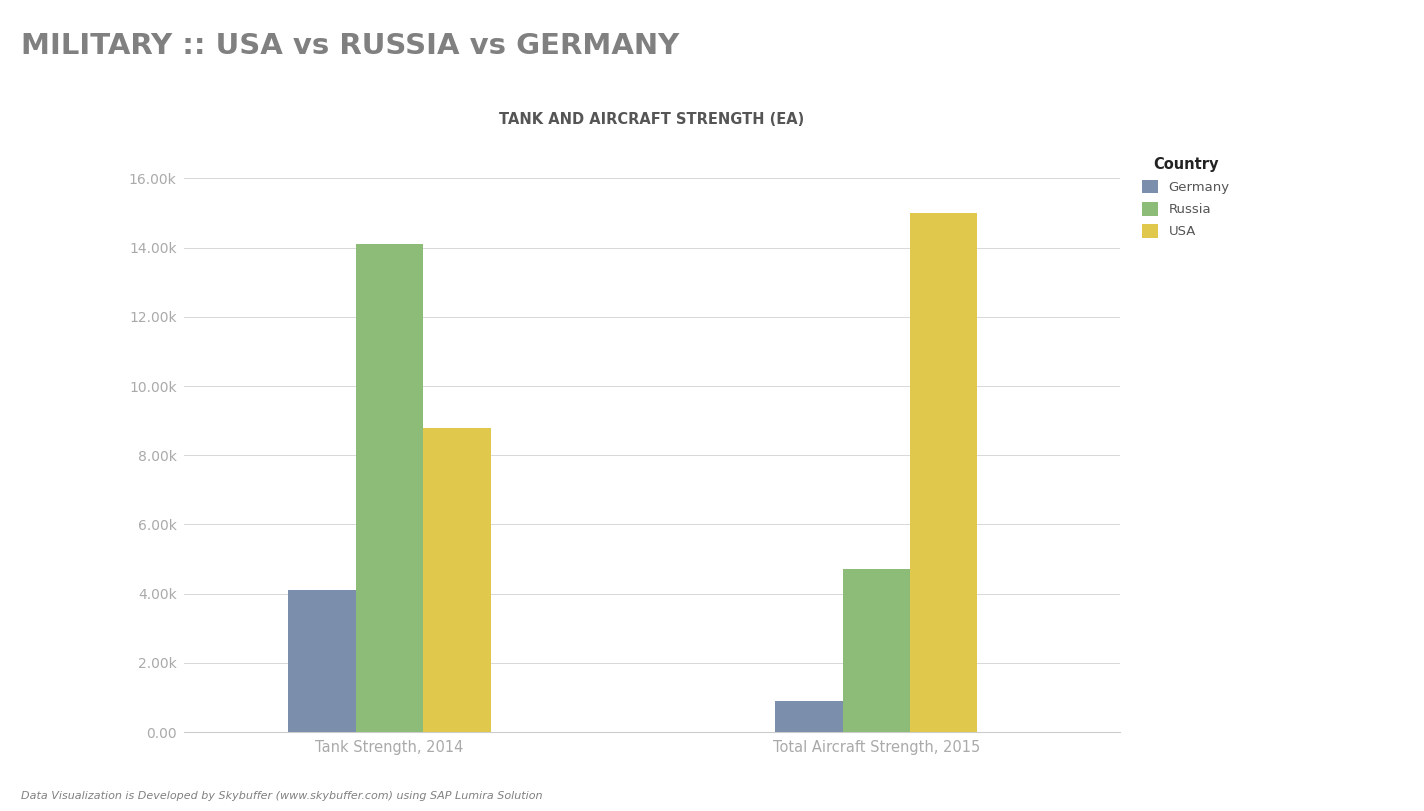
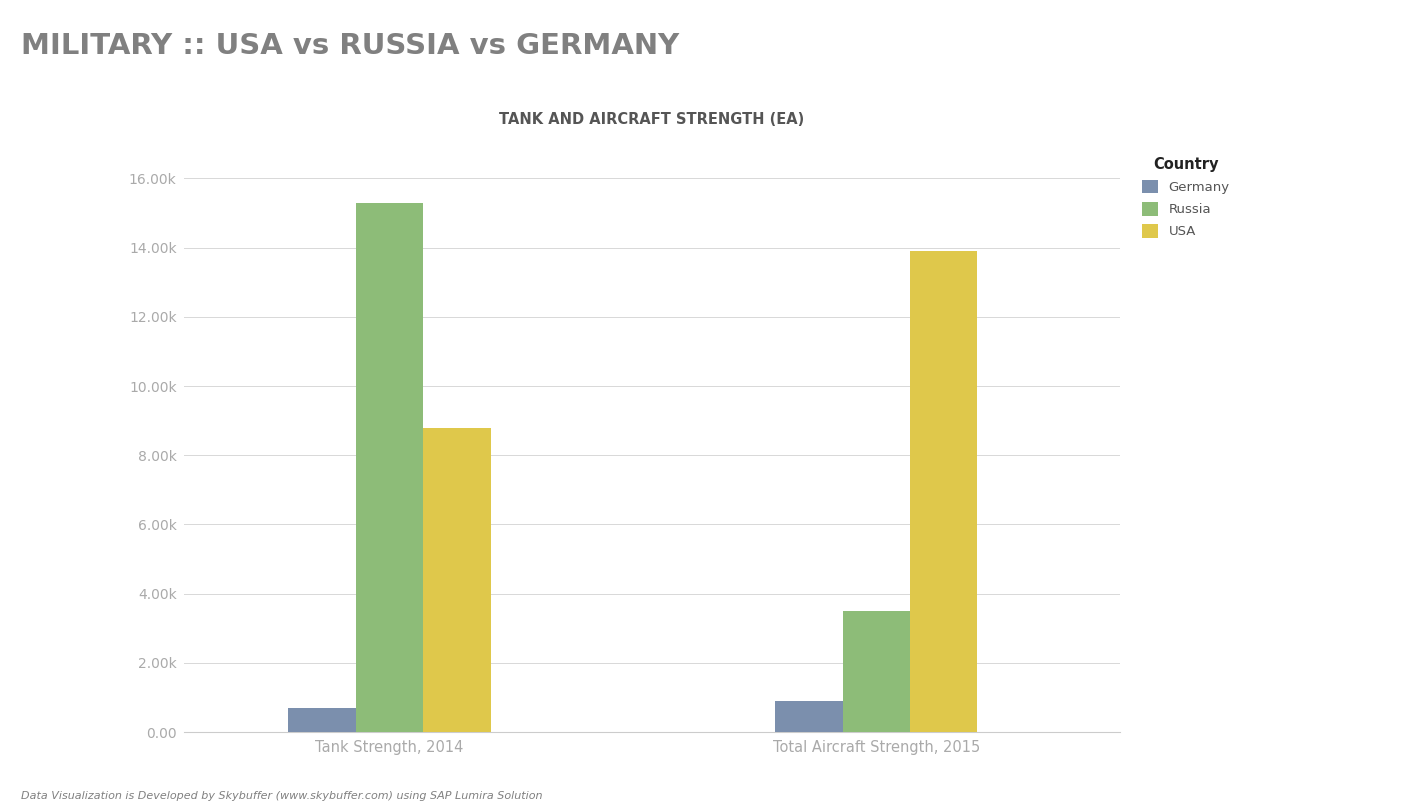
Germany/Tank Strength, 2014: 4.1k -> 0.7k
Russia/Tank Strength, 2014: 14.1k -> 15.3k
Russia/Total Aircraft Strength, 2015: 4.7k -> 3.5k
USA/Total Aircraft Strength, 2015: 15.0k -> 13.9k
